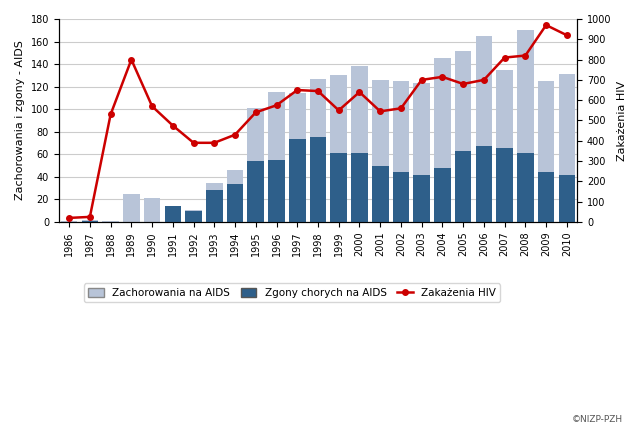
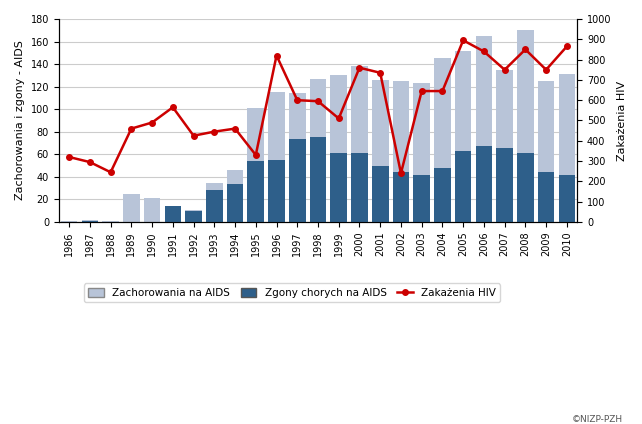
Zakażenia HIV/1986: 20 -> 320
Zakażenia HIV/1987: 25 -> 295
Zakażenia HIV/1988: 530 -> 245
Zakażenia HIV/1989: 800 -> 460
Zakażenia HIV/1990: 570 -> 490
Zakażenia HIV/1991: 475 -> 565
Zakażenia HIV/1992: 390 -> 425
Zakażenia HIV/1993: 390 -> 445
Zakażenia HIV/1994: 430 -> 460
Zakażenia HIV/1995: 540 -> 330
Zakażenia HIV/1996: 575 -> 820
Zakażenia HIV/1997: 650 -> 600
Zakażenia HIV/1998: 645 -> 595
Zakażenia HIV/1999: 550 -> 510
Zakażenia HIV/2000: 640 -> 760
Zakażenia HIV/2001: 545 -> 735
Zakażenia HIV/2002: 560 -> 240
Zakażenia HIV/2003: 700 -> 645
Zakażenia HIV/2004: 715 -> 645
Zakażenia HIV/2005: 680 -> 895
Zakażenia HIV/2006: 700 -> 840
Zakażenia HIV/2007: 810 -> 750
Zakażenia HIV/2008: 820 -> 850
Zakażenia HIV/2009: 970 -> 750
Zakażenia HIV/2010: 920 -> 865
